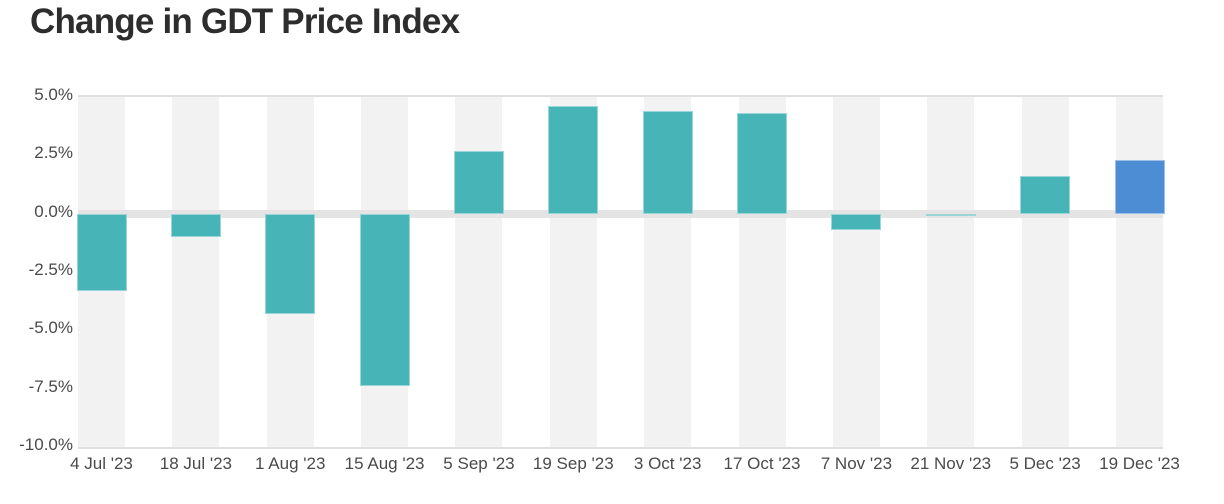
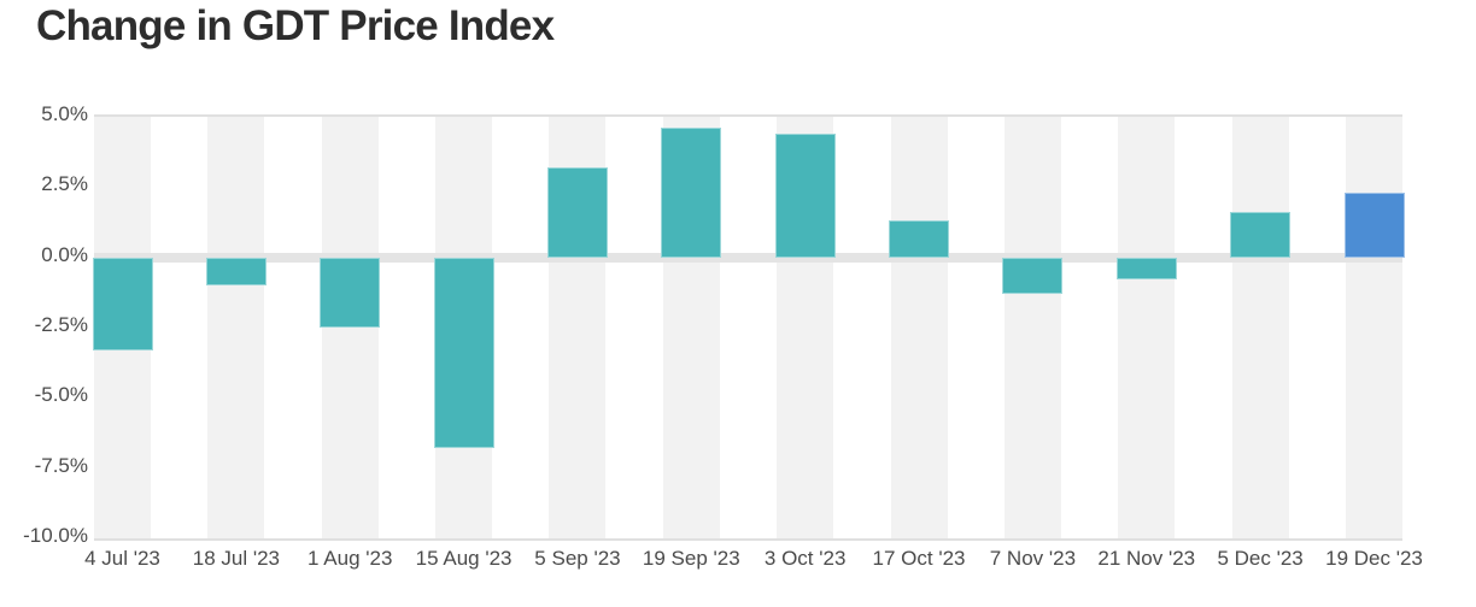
1 Aug '23: -4.3% -> -2.5%
15 Aug '23: -7.4% -> -6.8%
5 Sep '23: 2.7% -> 3.2%
17 Oct '23: 4.3% -> 1.3%
7 Nov '23: -0.7% -> -1.3%
21 Nov '23: -0.1% -> -0.8%
